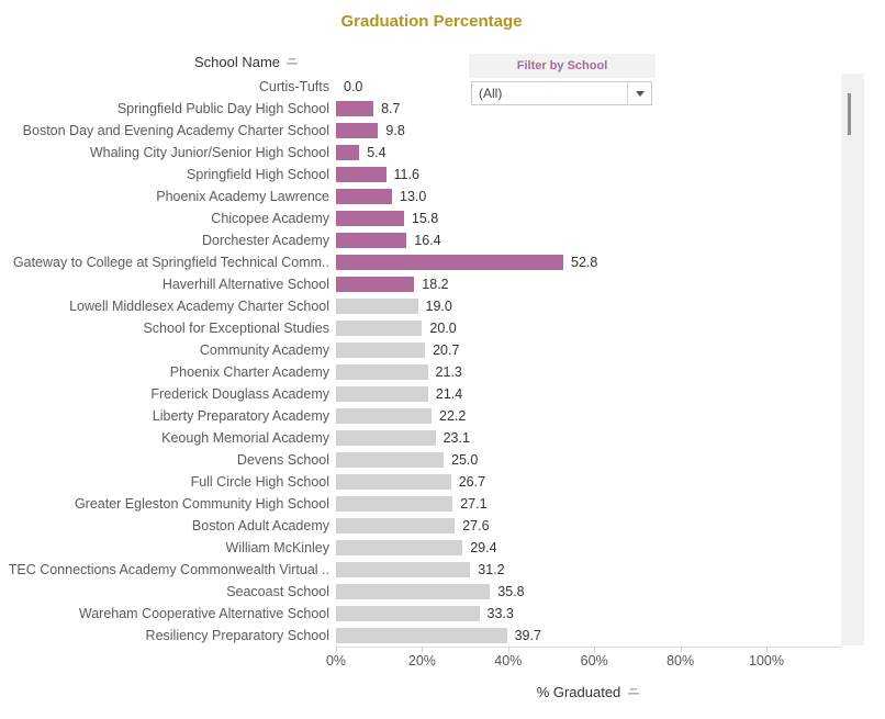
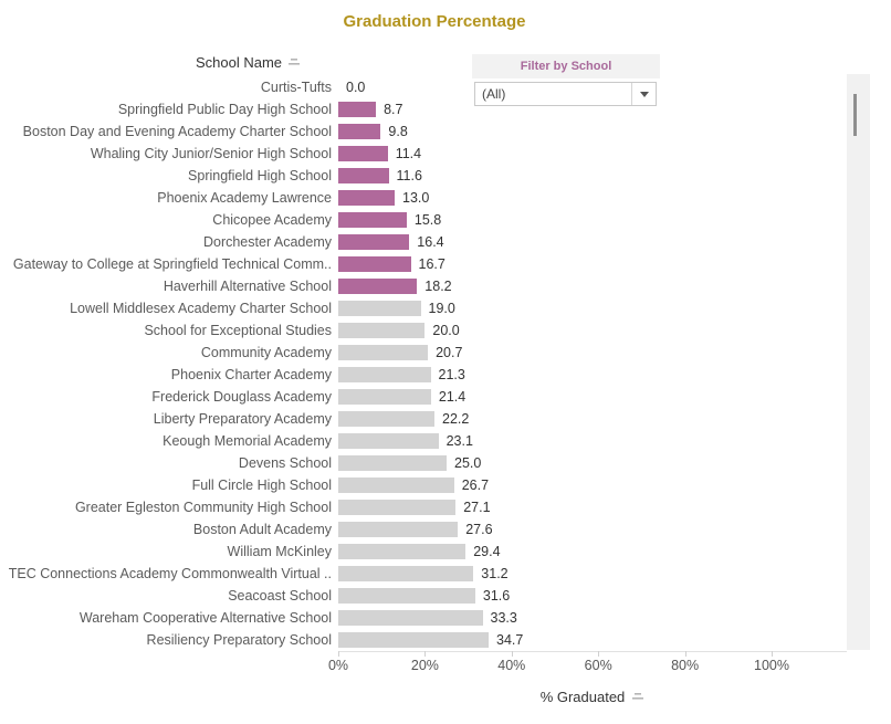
Whaling City Junior/Senior High School: 5.4 -> 11.4
Gateway to College at Springfield Technical Comm..: 52.8 -> 16.7
Seacoast School: 35.8 -> 31.6
Resiliency Preparatory School: 39.7 -> 34.7
